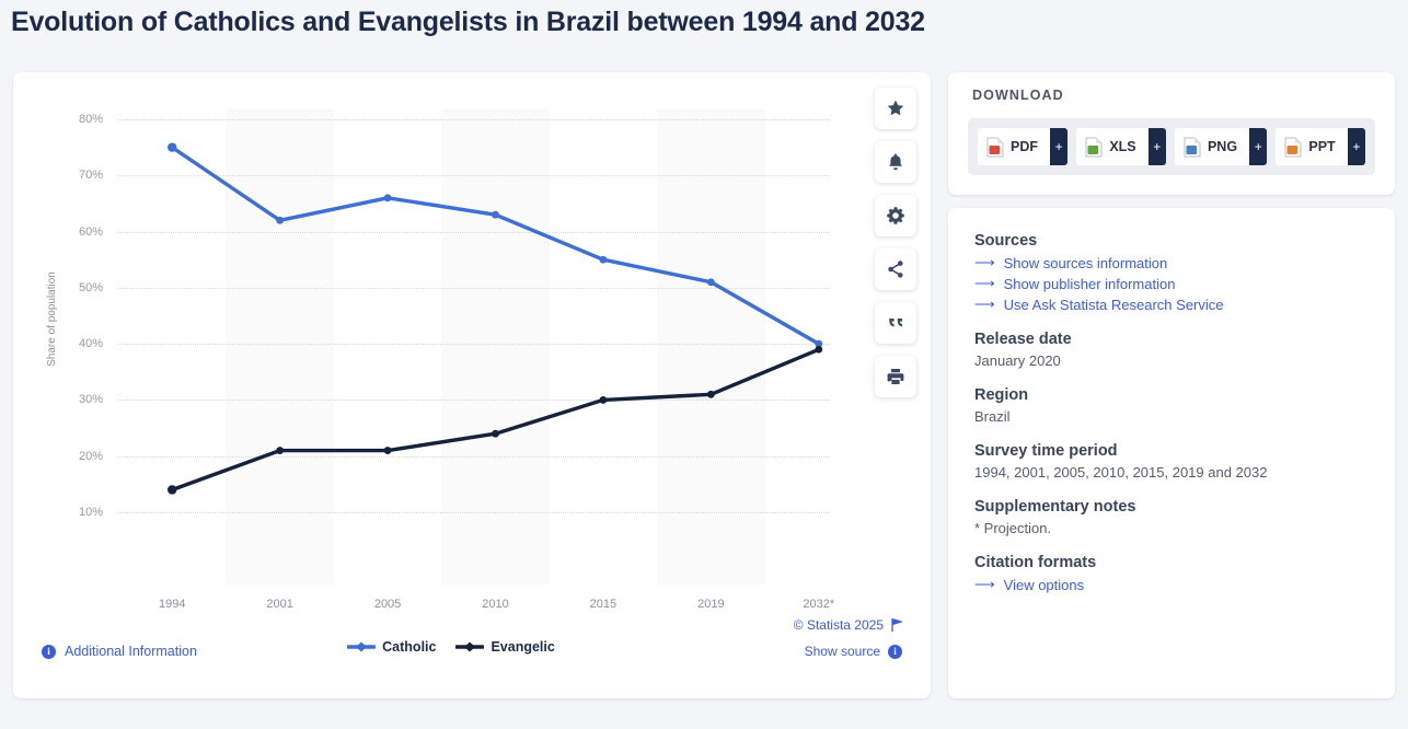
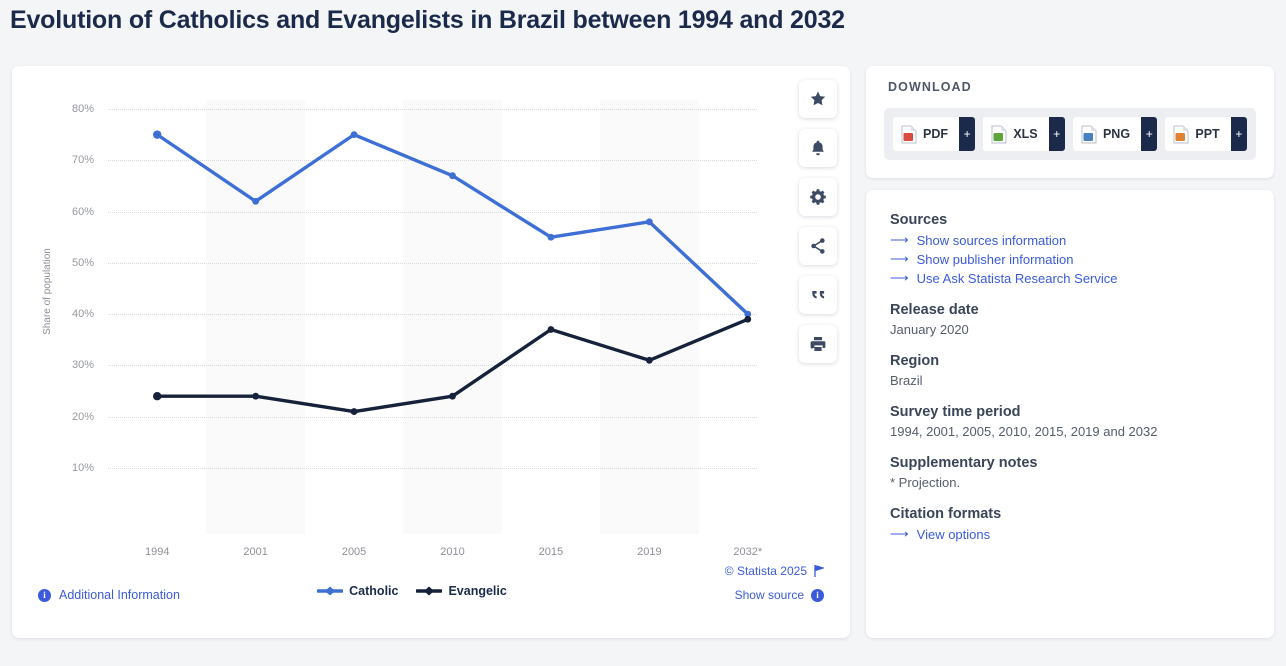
Evangelic/1994: 14% -> 24%
Evangelic/2001: 21% -> 24%
Catholic/2005: 66% -> 75%
Catholic/2010: 63% -> 67%
Evangelic/2015: 30% -> 37%
Catholic/2019: 51% -> 58%
